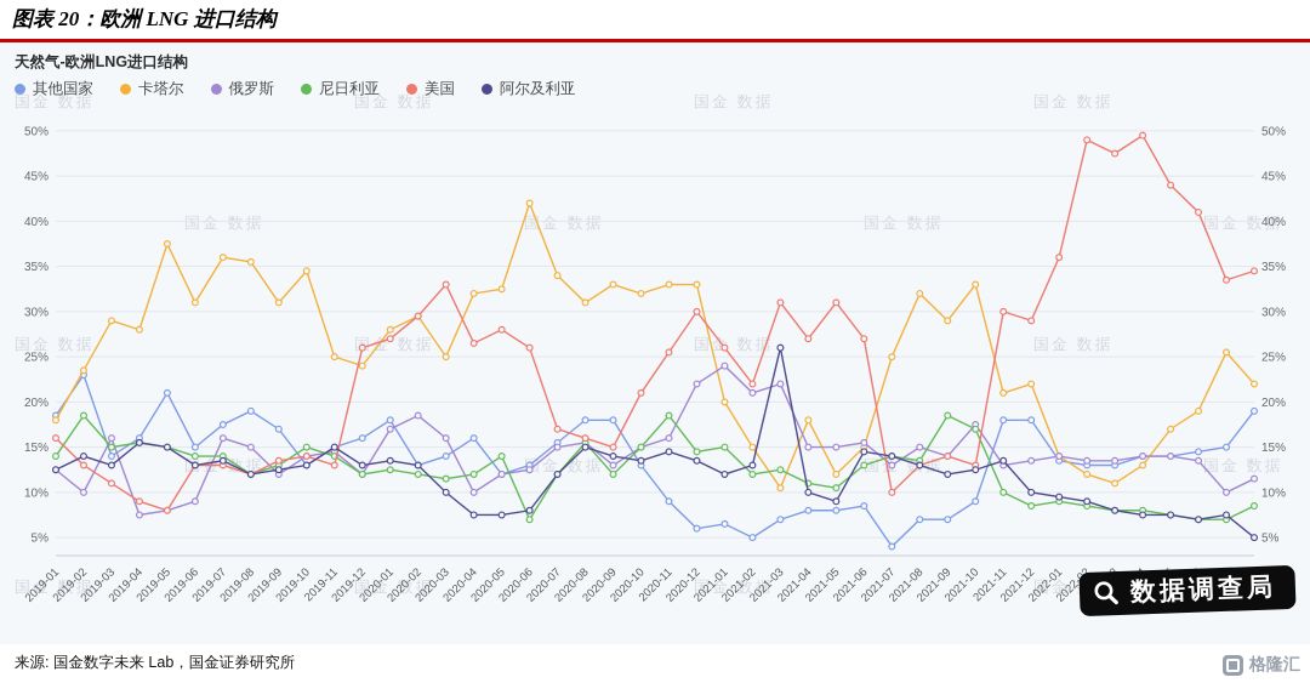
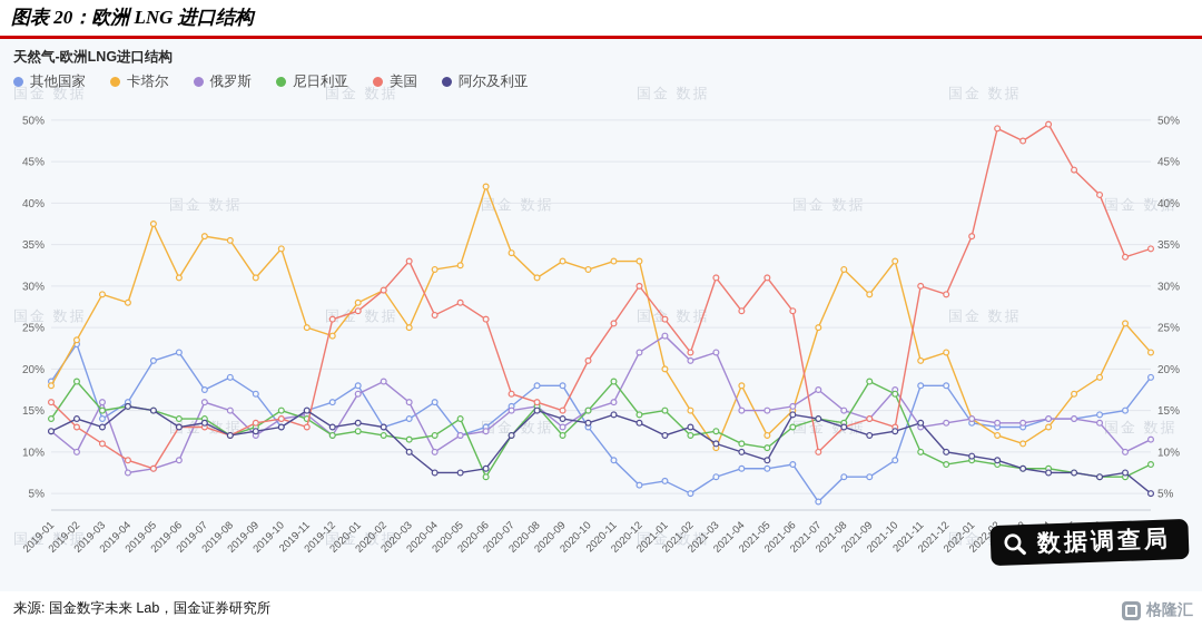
其他国家/2019-06: 15% -> 22%
阿尔及利亚/2021-03: 26% -> 11%
俄罗斯/2021-07: 13% -> 18%
